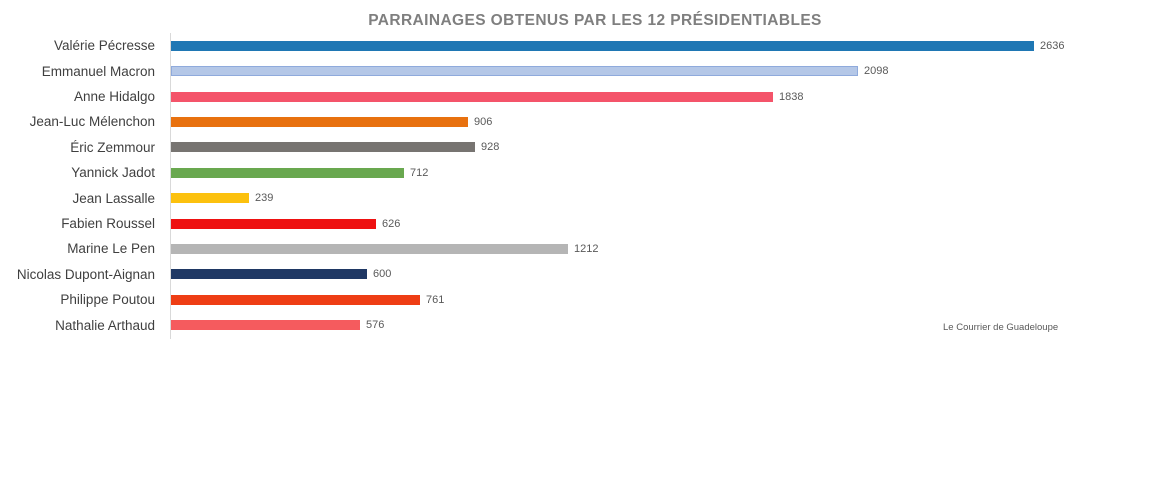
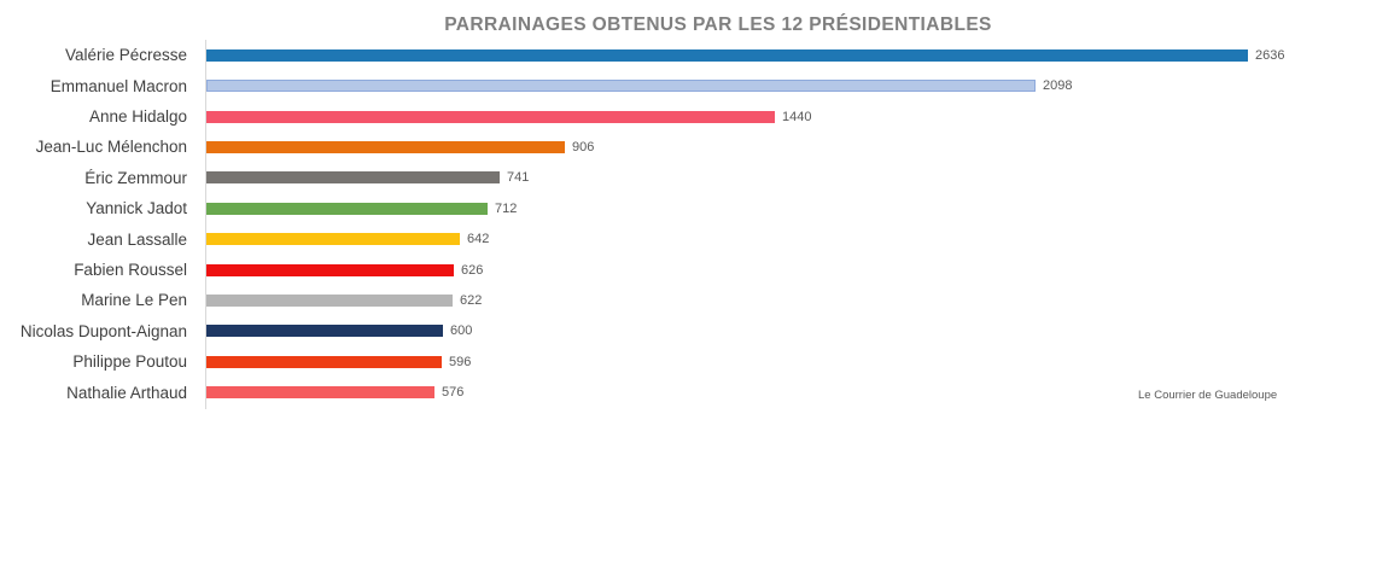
Anne Hidalgo: 1838 -> 1440
Éric Zemmour: 928 -> 741
Jean Lassalle: 239 -> 642
Marine Le Pen: 1212 -> 622
Philippe Poutou: 761 -> 596
